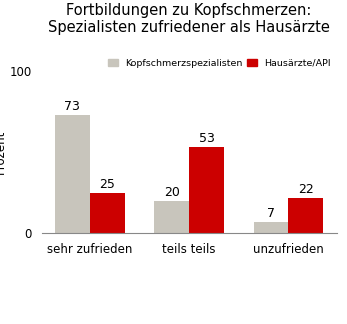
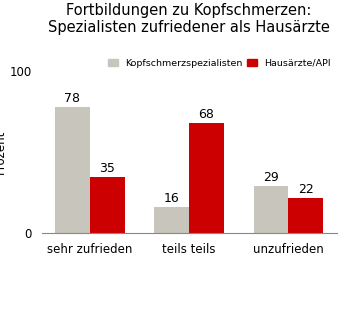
Kopfschmerzspezialisten/sehr zufrieden: 73 -> 78
Hausärzte/API/sehr zufrieden: 25 -> 35
Kopfschmerzspezialisten/teils teils: 20 -> 16
Hausärzte/API/teils teils: 53 -> 68
Kopfschmerzspezialisten/unzufrieden: 7 -> 29
